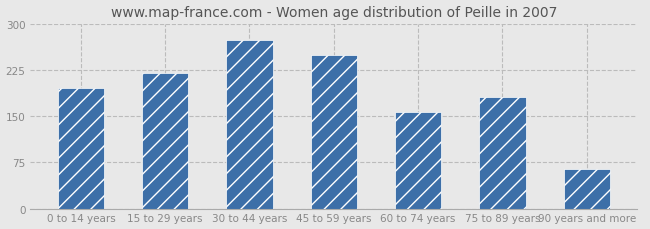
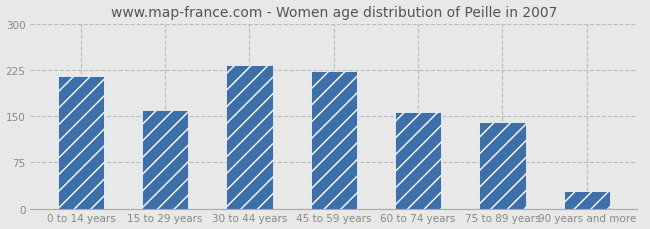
0 to 14 years: 196 -> 215
15 to 29 years: 220 -> 160
30 to 44 years: 274 -> 233
45 to 59 years: 250 -> 224
75 to 89 years: 182 -> 140
90 years and more: 64 -> 28
